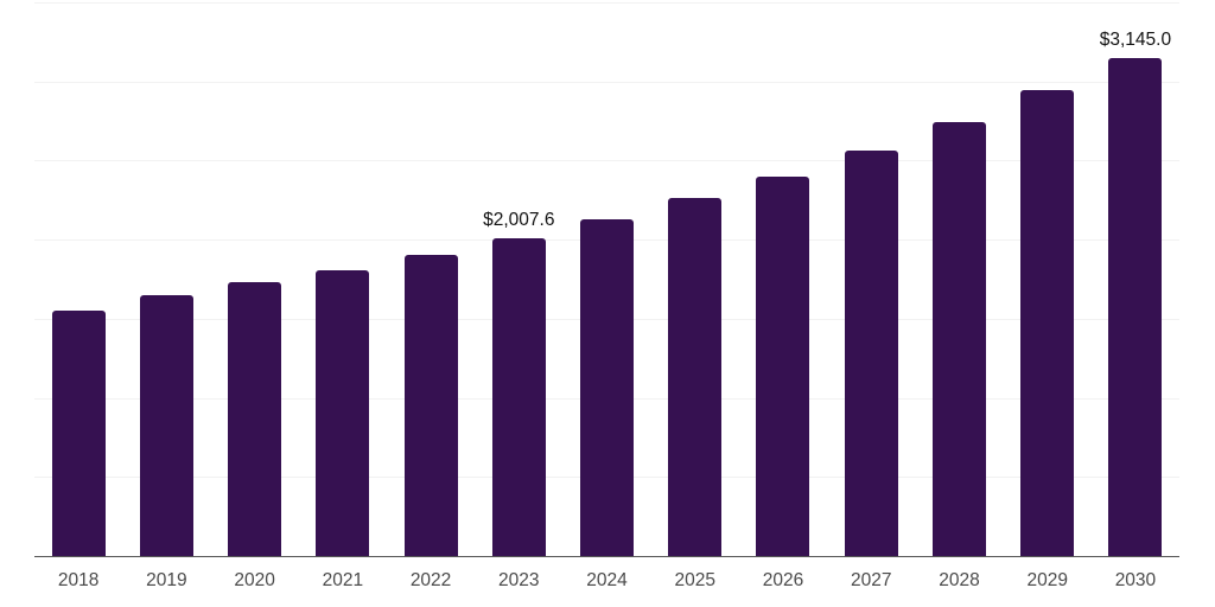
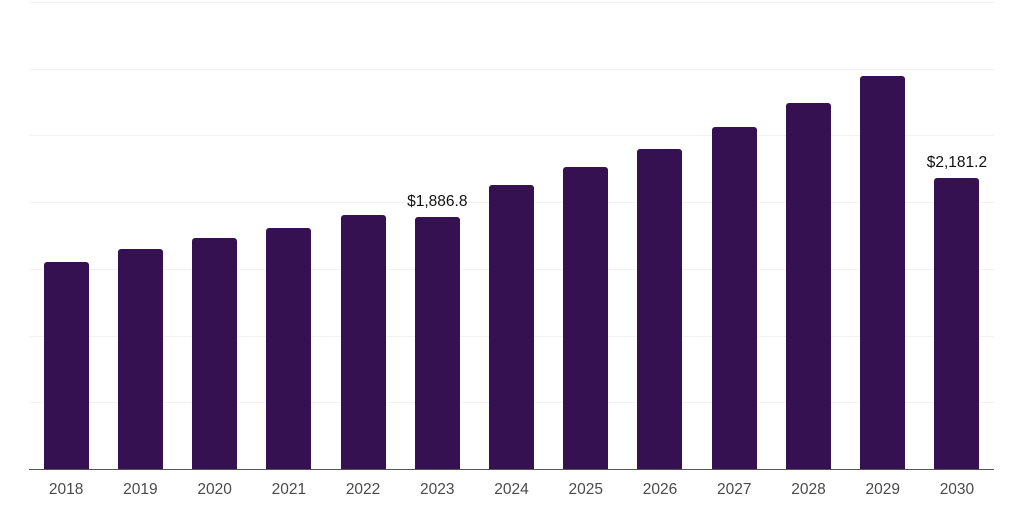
2023: $2,007.6 -> $1,886.8
2030: $3,145.0 -> $2,181.2
